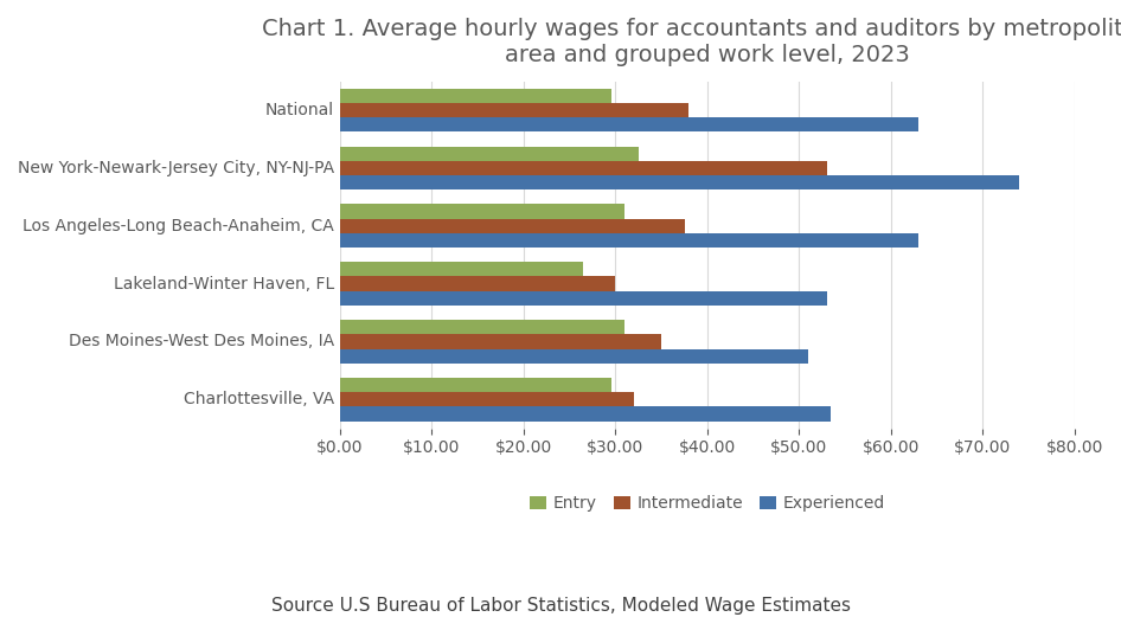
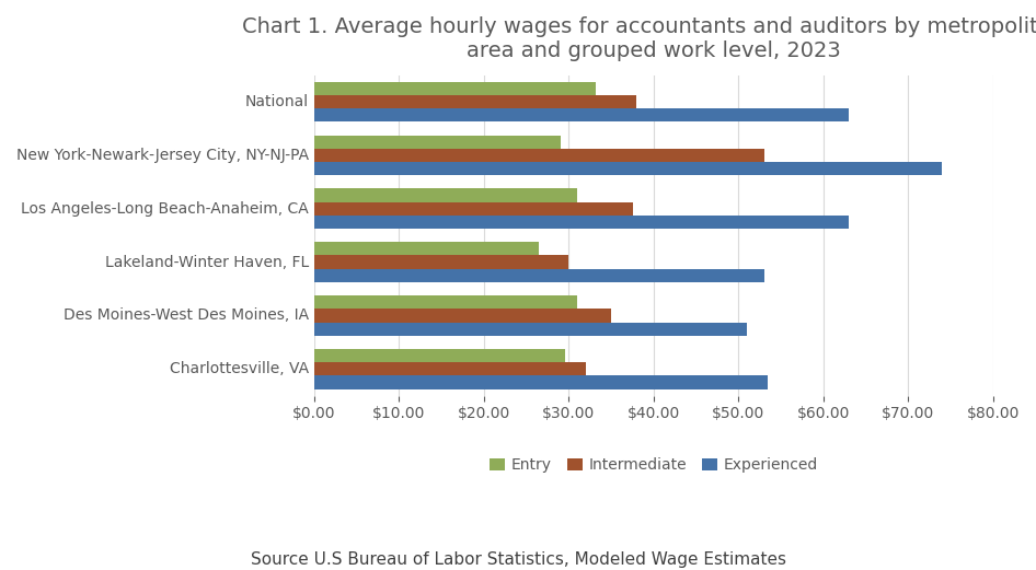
Entry/National: $29.5 -> $33.2
Entry/New York-Newark-Jersey City, NY-NJ-PA: $32.5 -> $29.0
